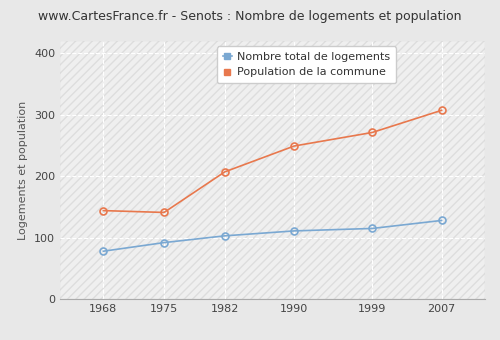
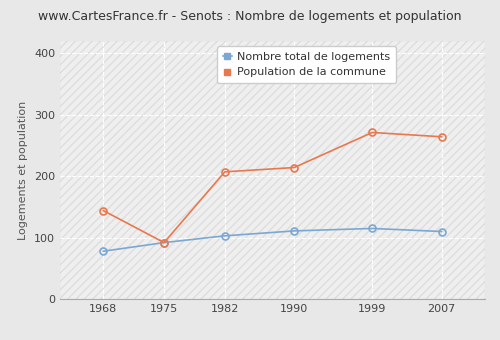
Population de la commune/1975: 141 -> 92
Population de la commune/1990: 249 -> 214
Nombre total de logements/2007: 128 -> 110
Population de la commune/2007: 307 -> 264
